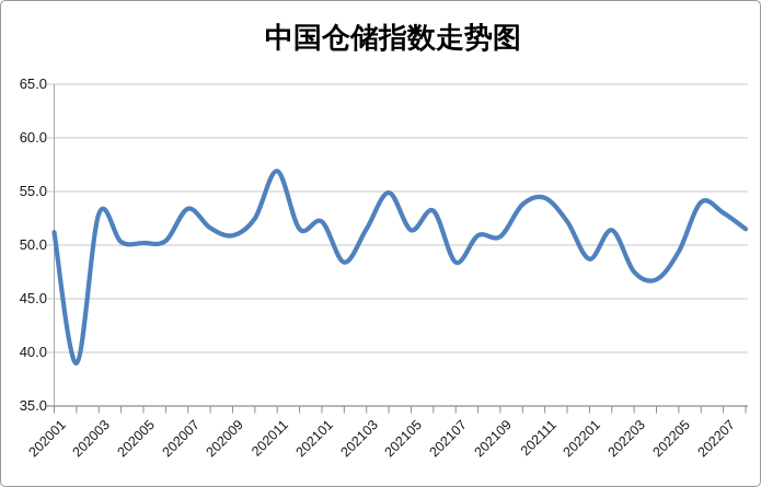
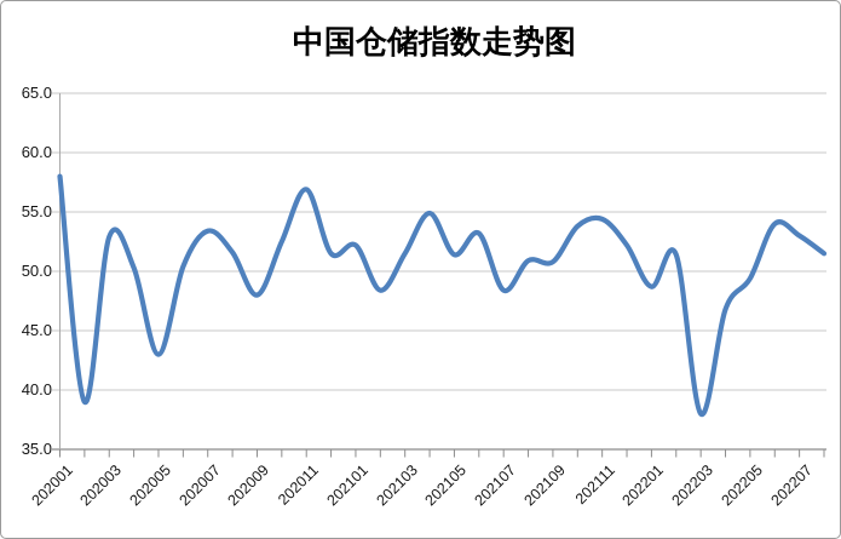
202001: 51 -> 58
202005: 50 -> 43
202009: 51 -> 48
202203: 48 -> 38
